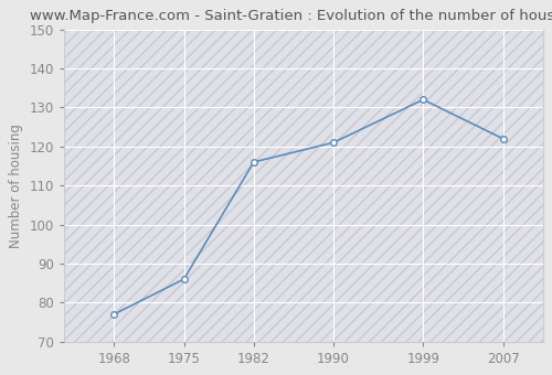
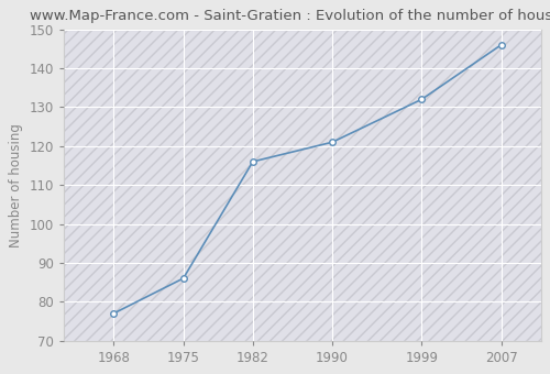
2007: 122 -> 146
